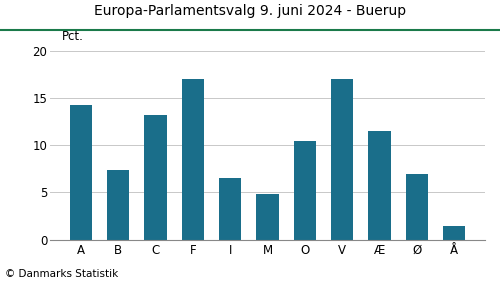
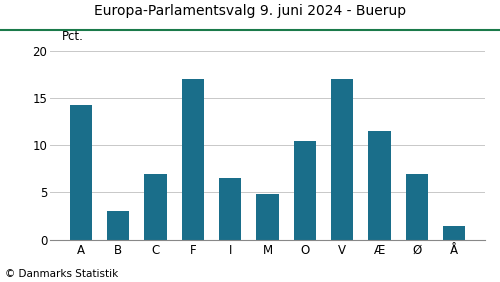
B: 7.4 -> 3.0
C: 13.2 -> 7.0
